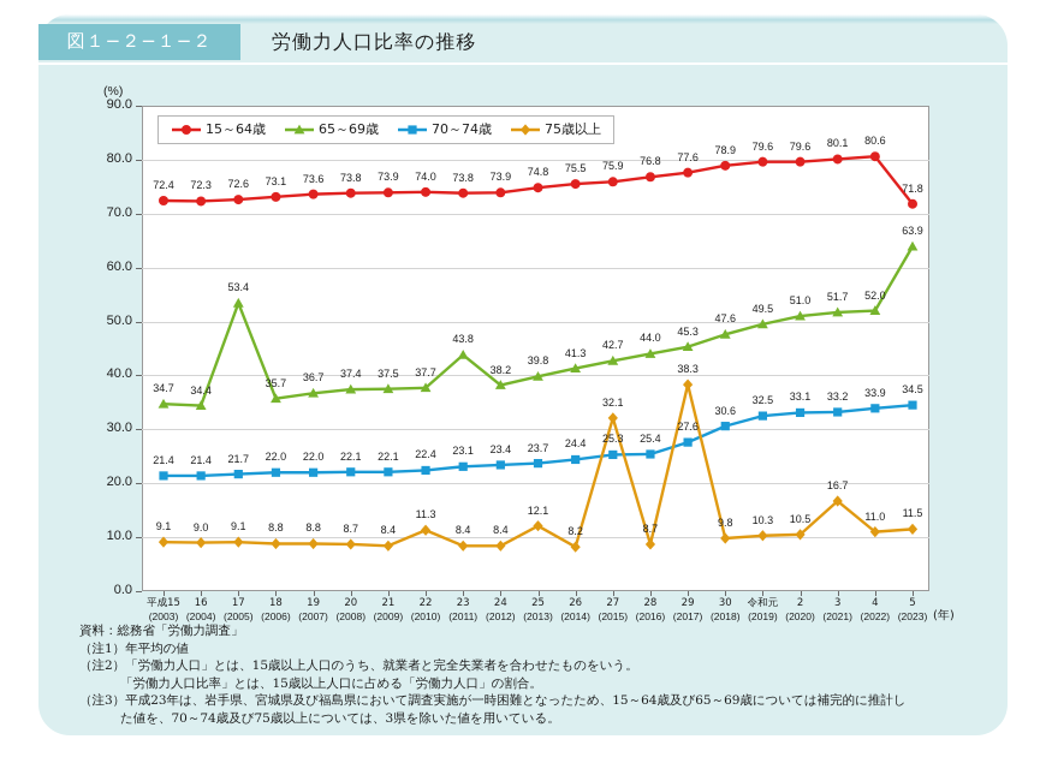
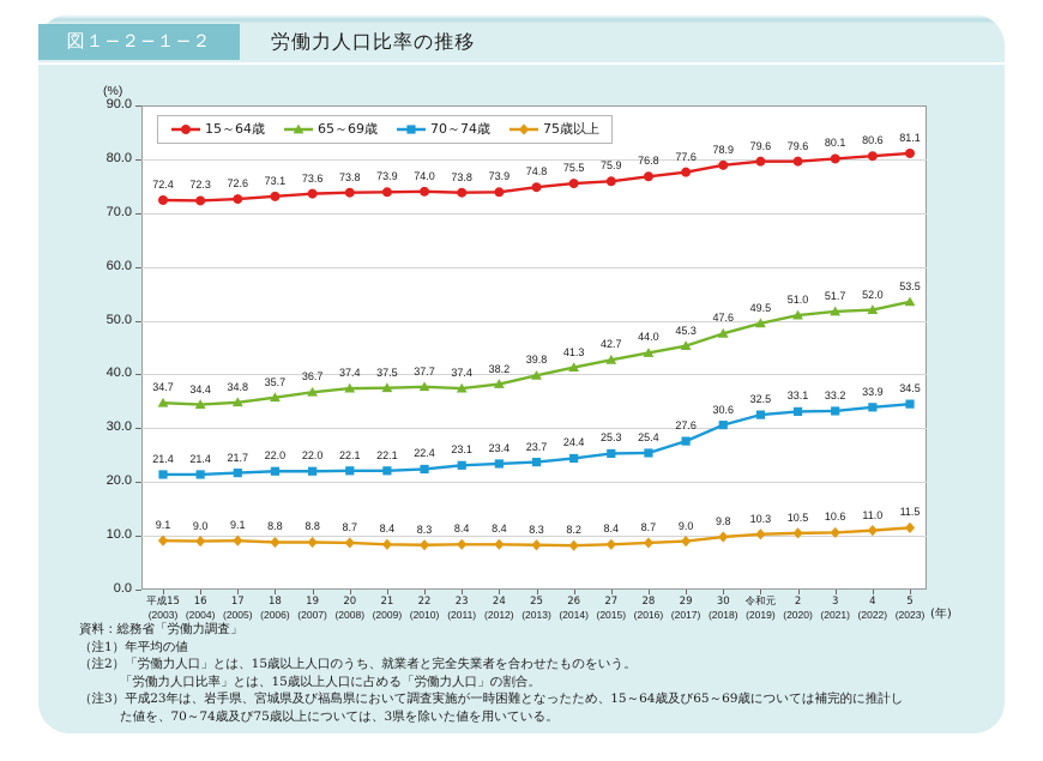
65～69歳/17: 53.4 -> 34.8
75歳以上/22: 11.3 -> 8.3
65～69歳/23: 43.8 -> 37.4
75歳以上/25: 12.1 -> 8.3
75歳以上/27: 32.1 -> 8.4
75歳以上/29: 38.3 -> 9.0
75歳以上/3: 16.7 -> 10.6
15～64歳/5: 71.8 -> 81.1
65～69歳/5: 63.9 -> 53.5
